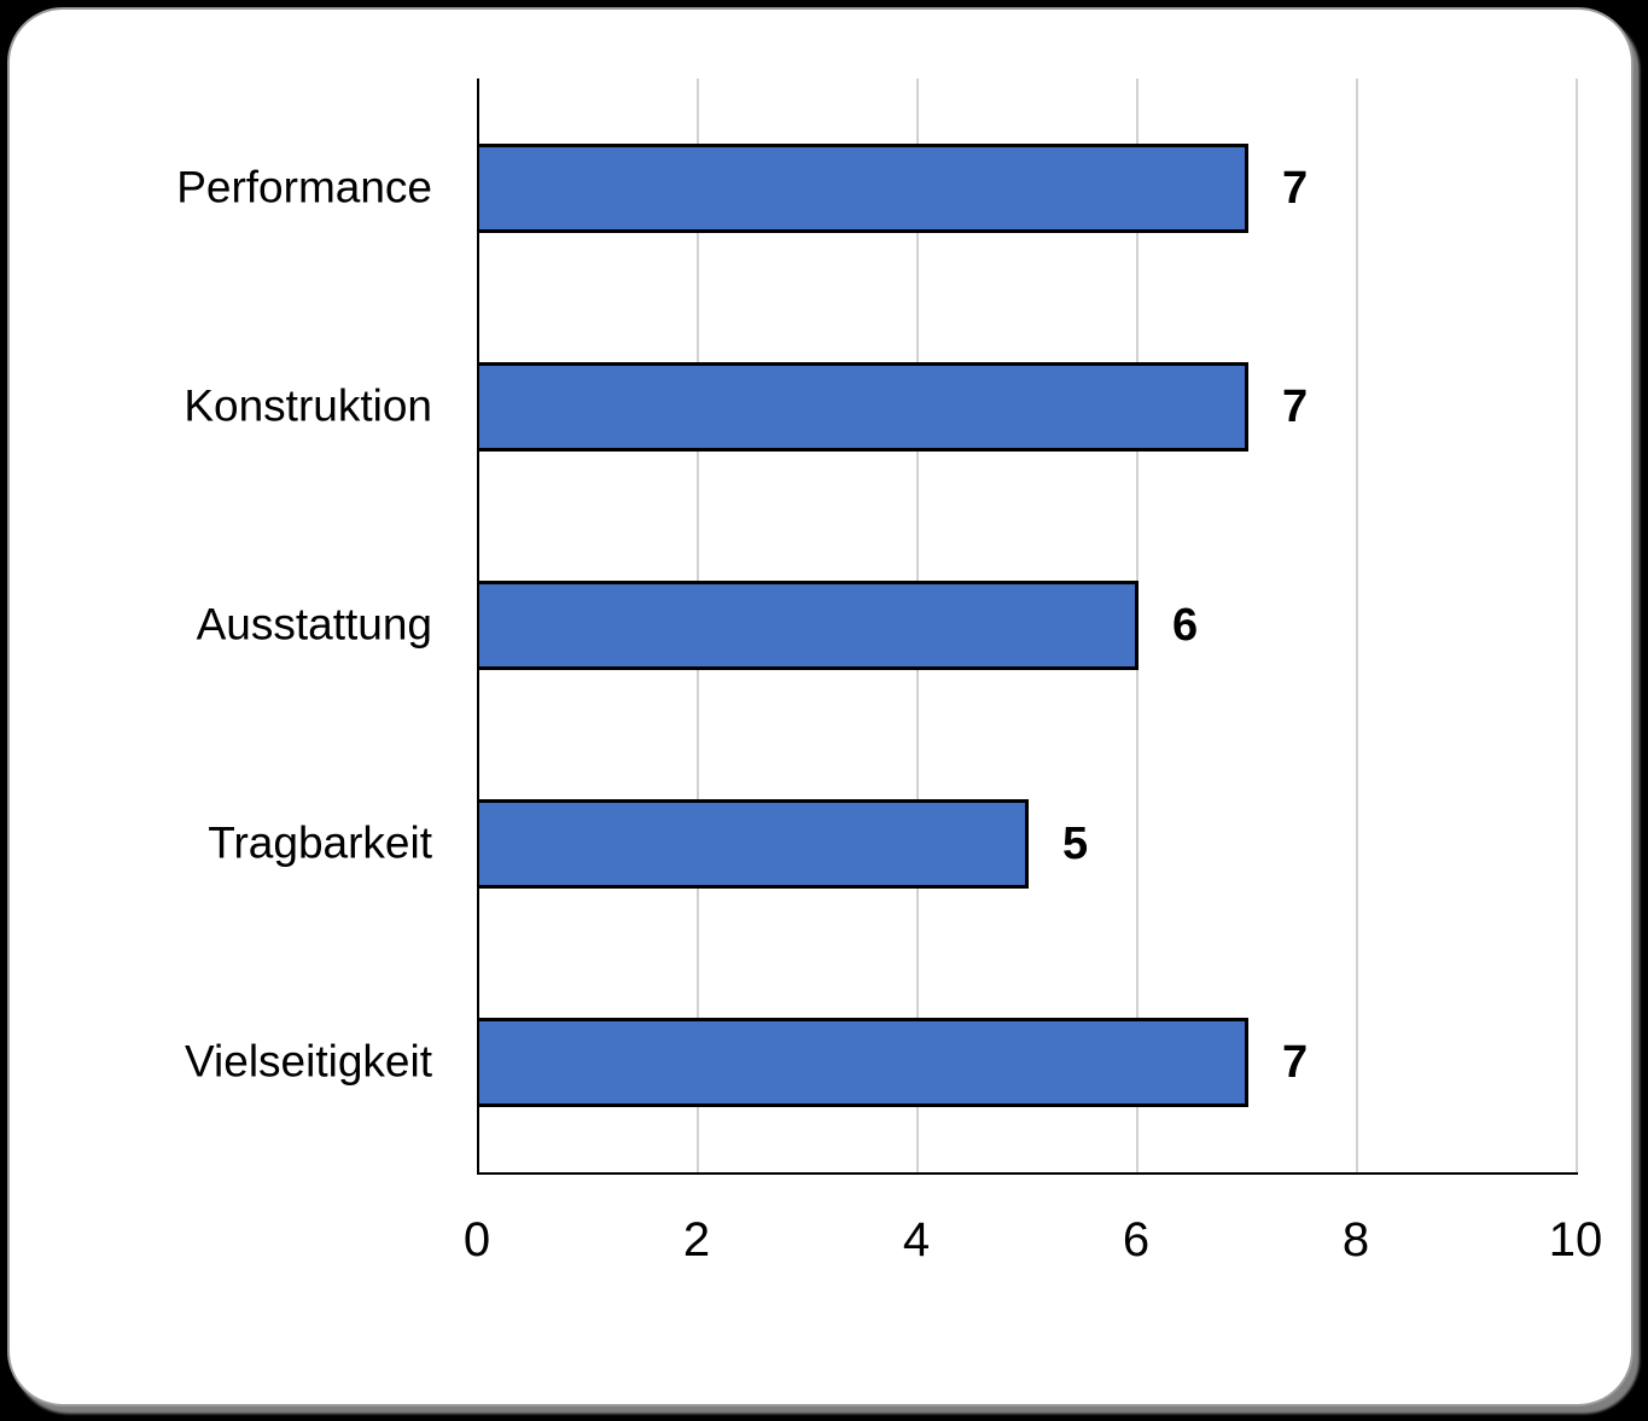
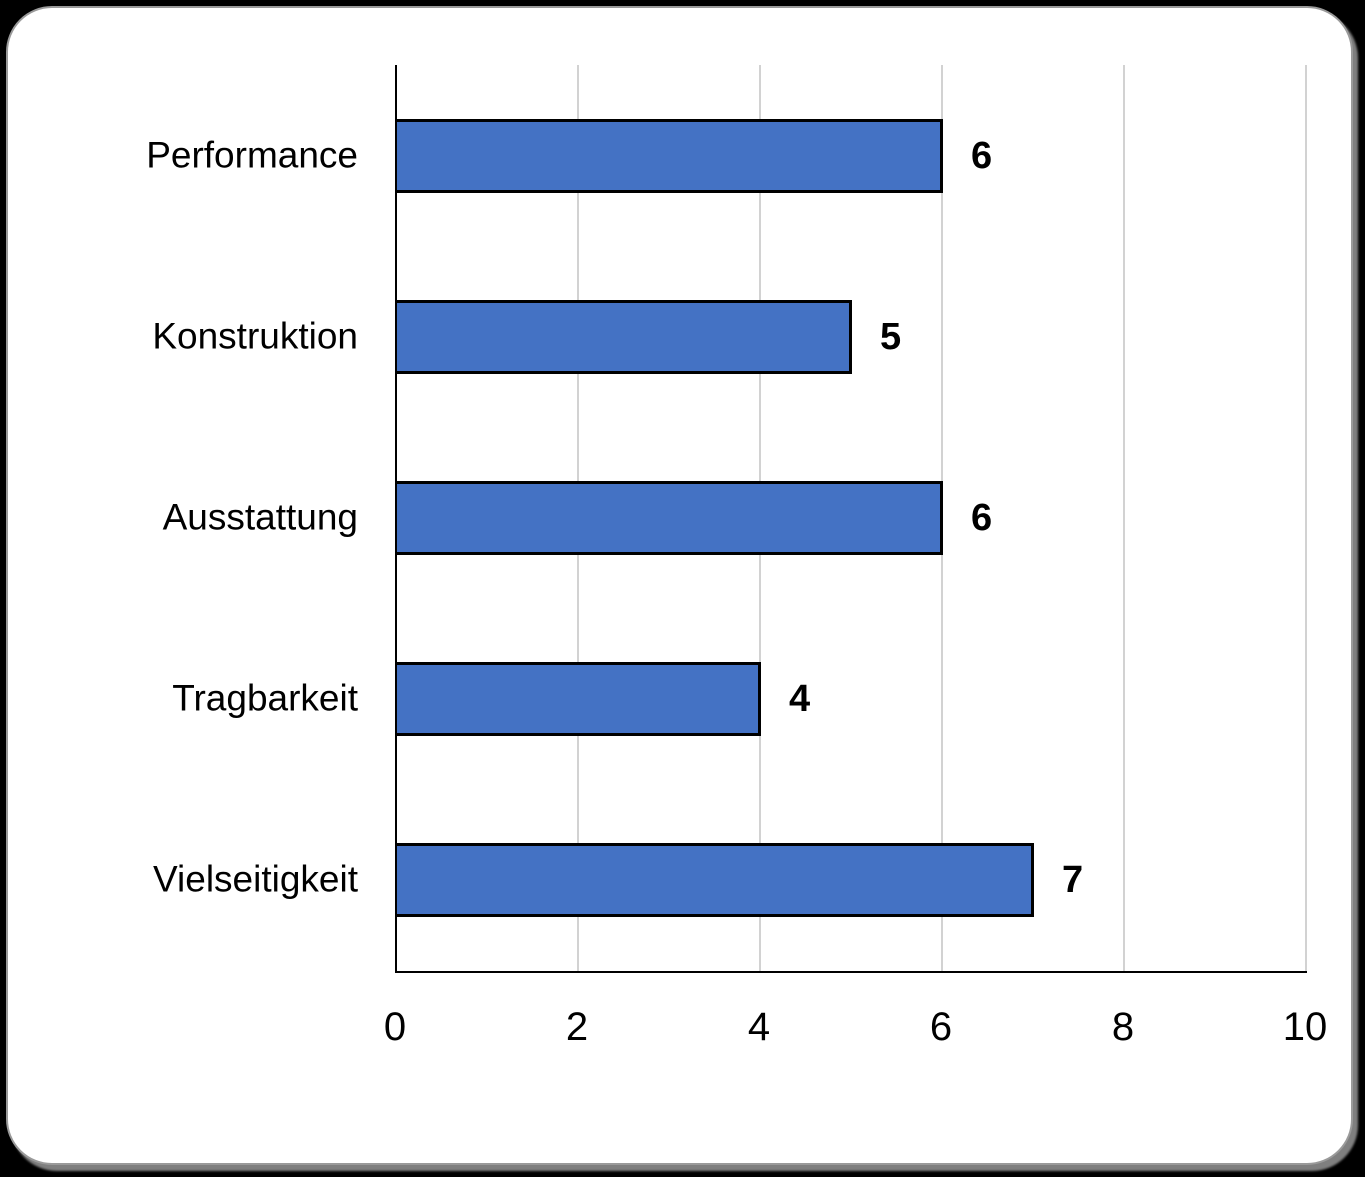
Performance: 7 -> 6
Konstruktion: 7 -> 5
Tragbarkeit: 5 -> 4
